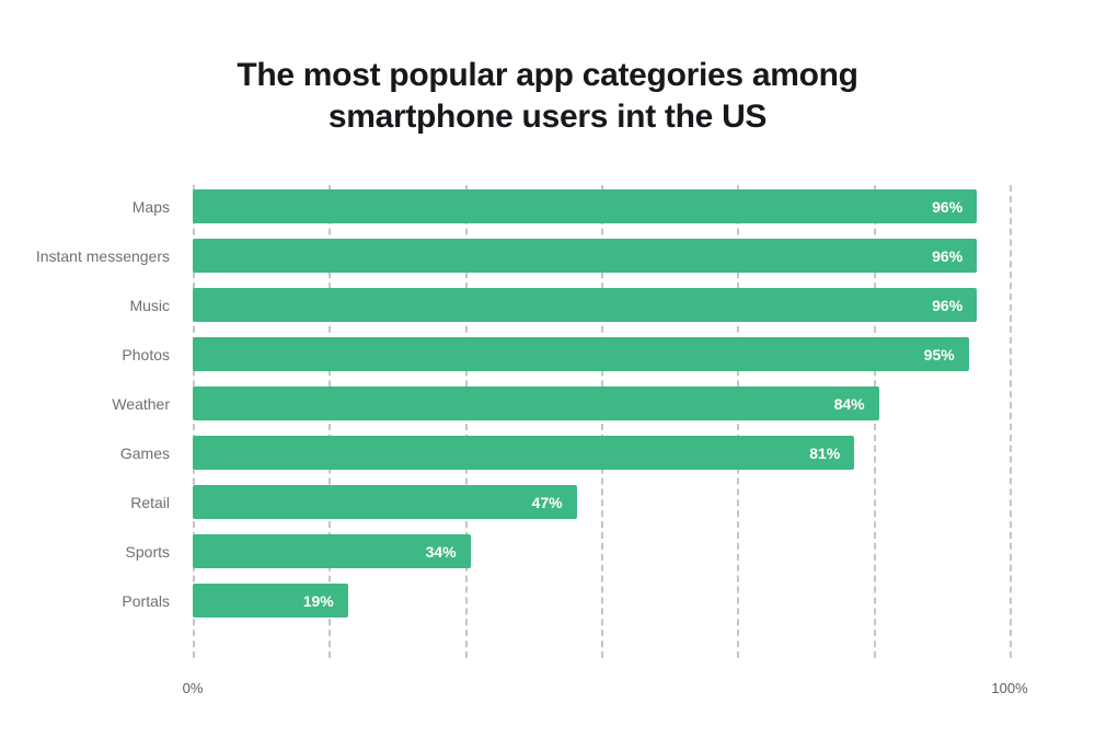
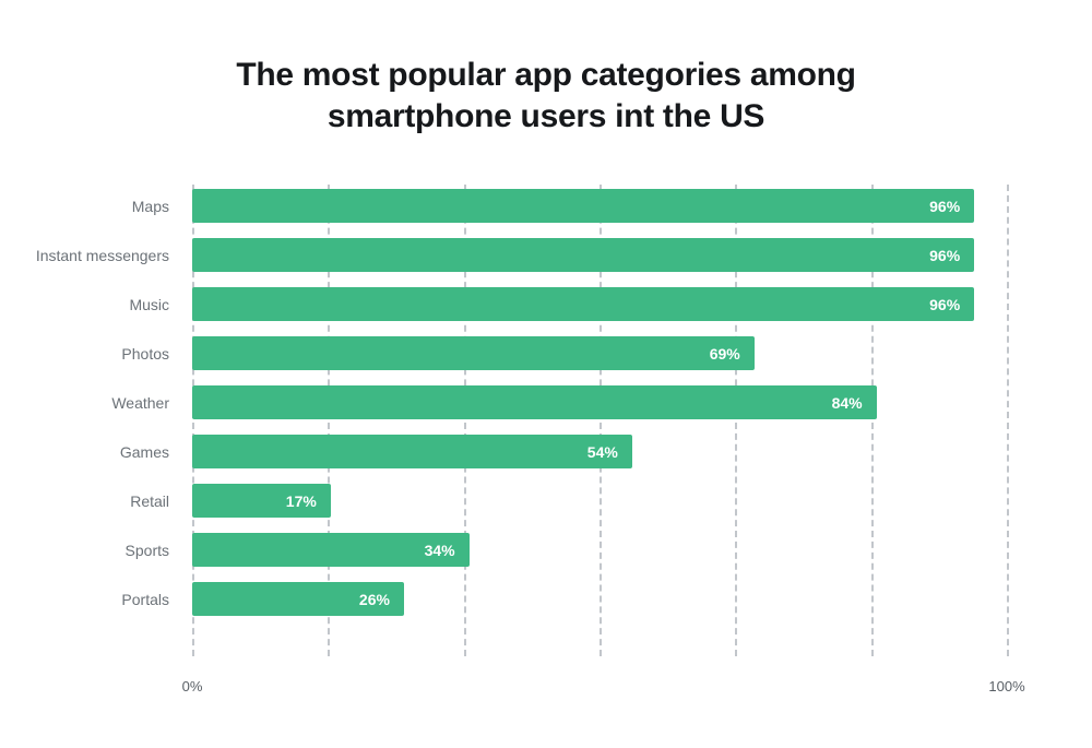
Photos: 95% -> 69%
Games: 81% -> 54%
Retail: 47% -> 17%
Portals: 19% -> 26%
